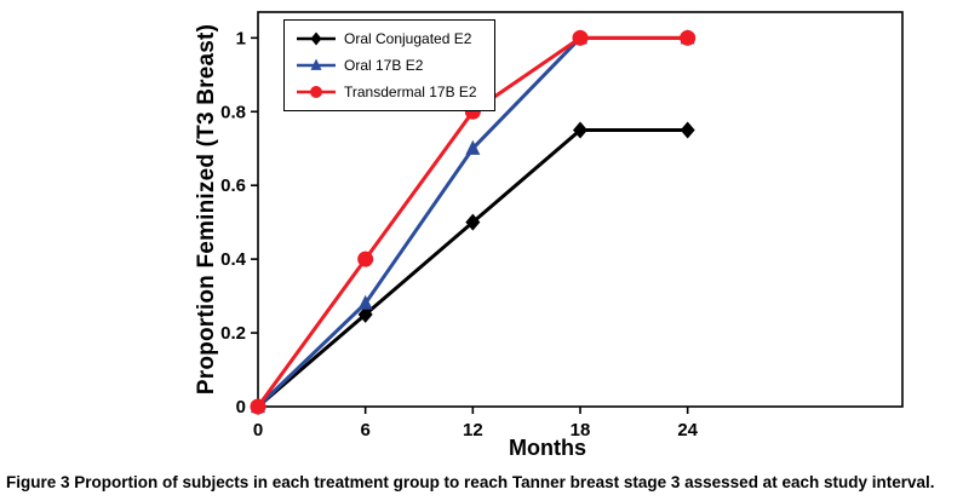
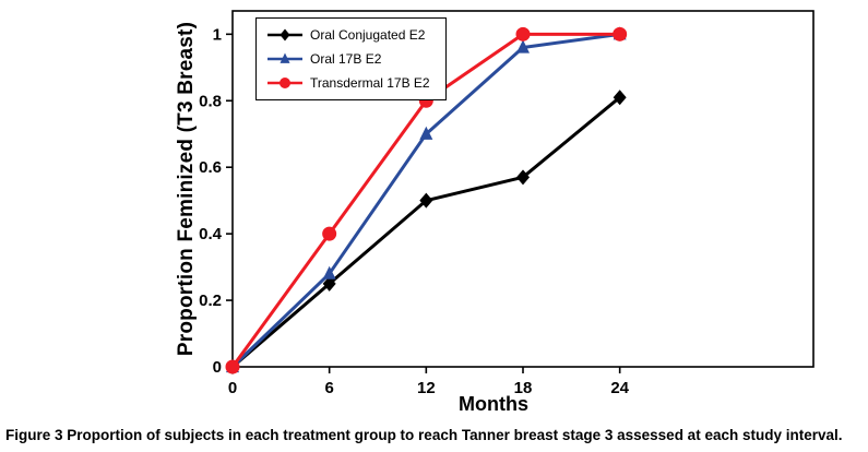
Oral Conjugated E2/18: 0.75 -> 0.57
Oral 17B E2/18: 1.00 -> 0.96
Oral Conjugated E2/24: 0.75 -> 0.81
